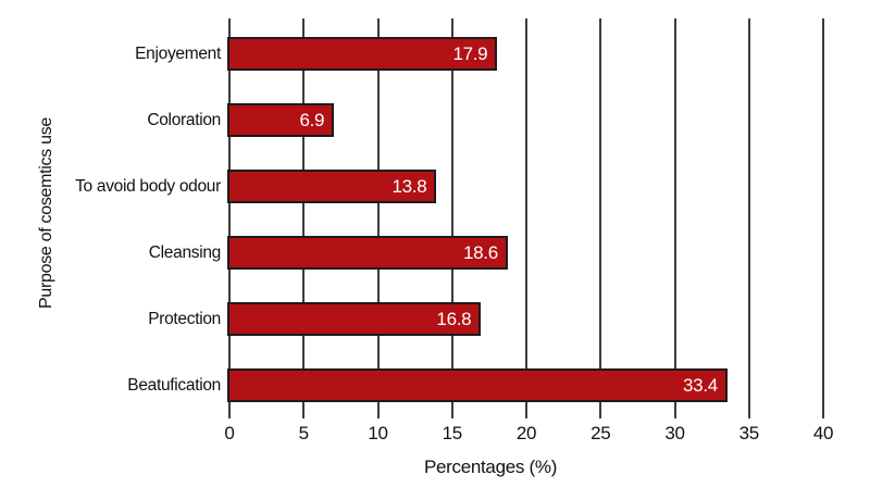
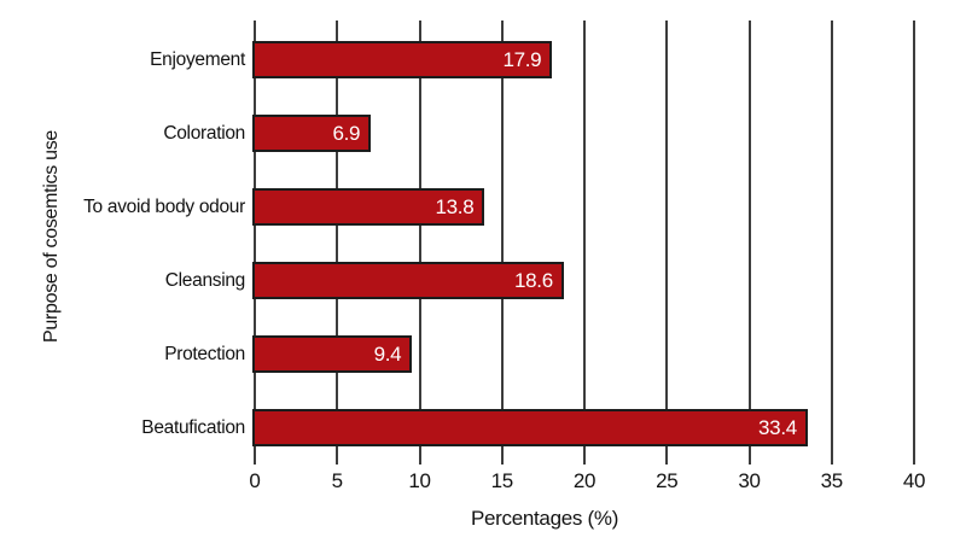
Protection: 16.8 -> 9.4
